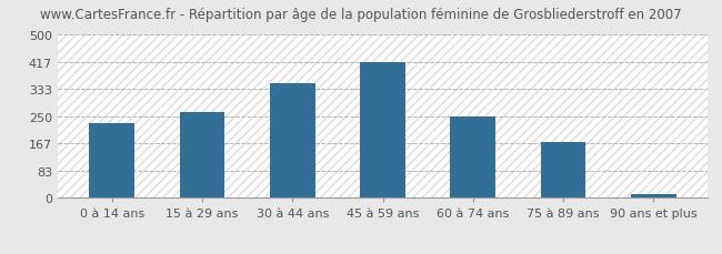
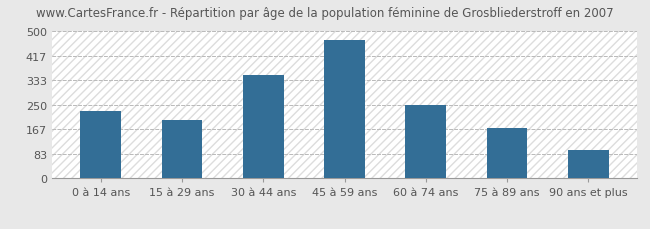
15 à 29 ans: 263 -> 200
45 à 59 ans: 415 -> 470
90 ans et plus: 10 -> 95
